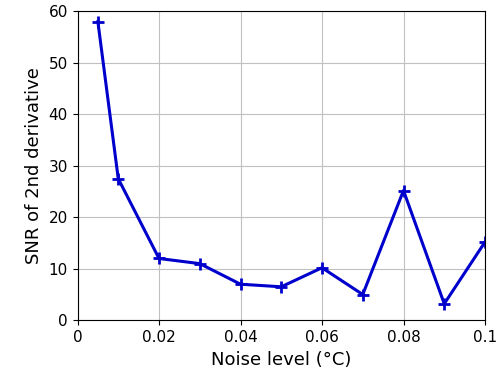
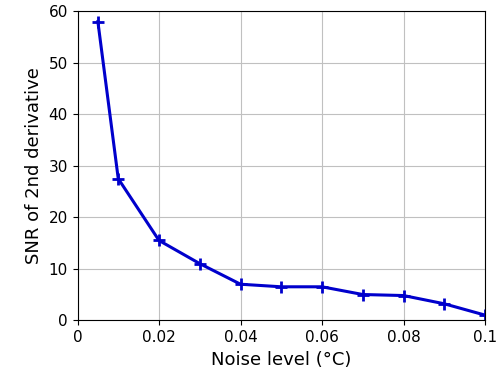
0.02: 12.0 -> 15.5
0.06: 10.2 -> 6.5
0.08: 25.2 -> 4.8
0.1: 15.2 -> 1.0
